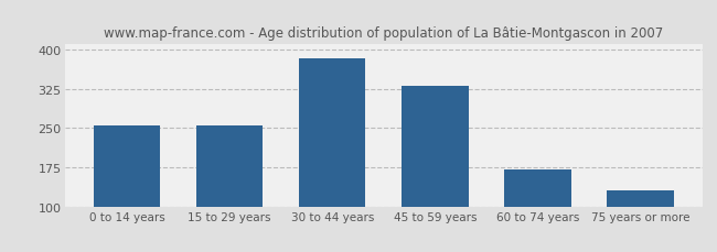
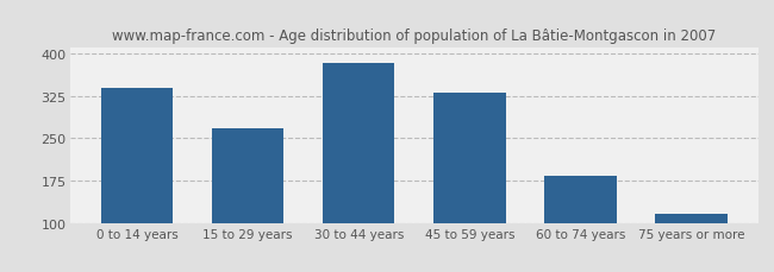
0 to 14 years: 255 -> 340
15 to 29 years: 255 -> 268
60 to 74 years: 170 -> 184
75 years or more: 130 -> 115
